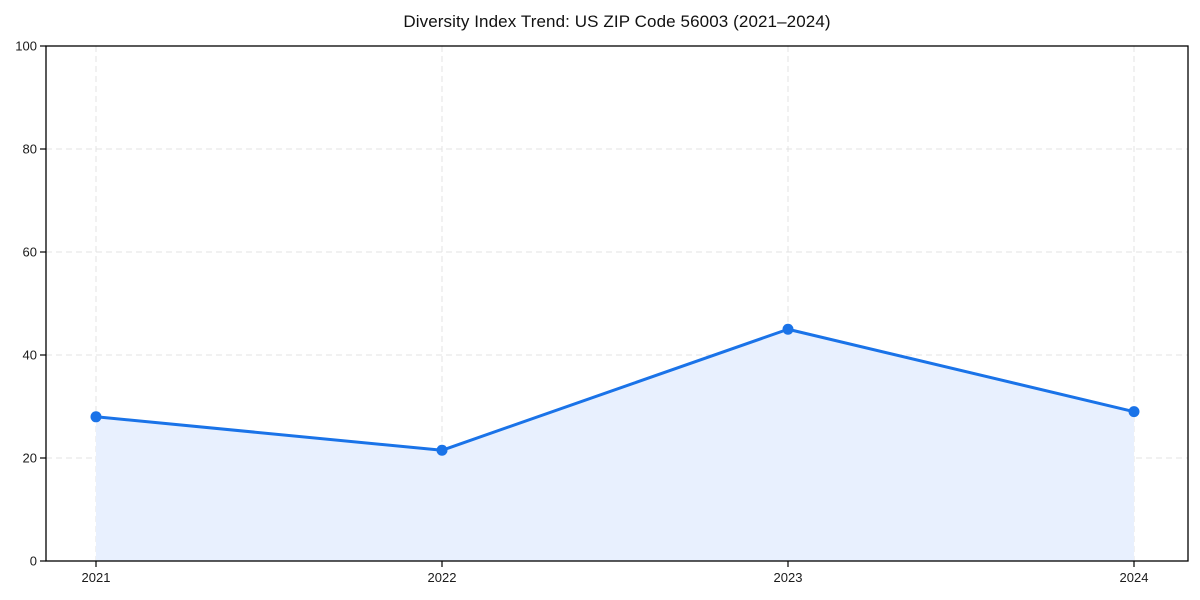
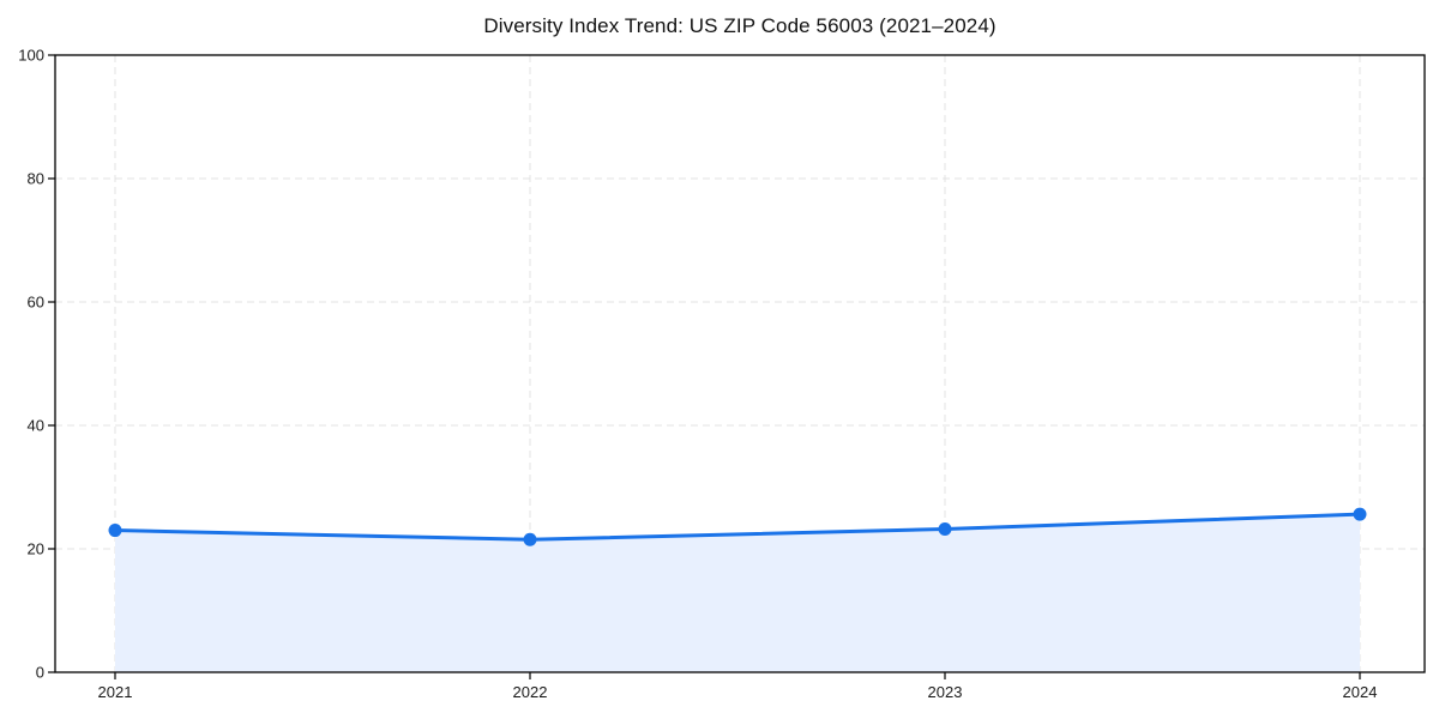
2021: 28 -> 23
2023: 45 -> 23
2024: 29 -> 26
